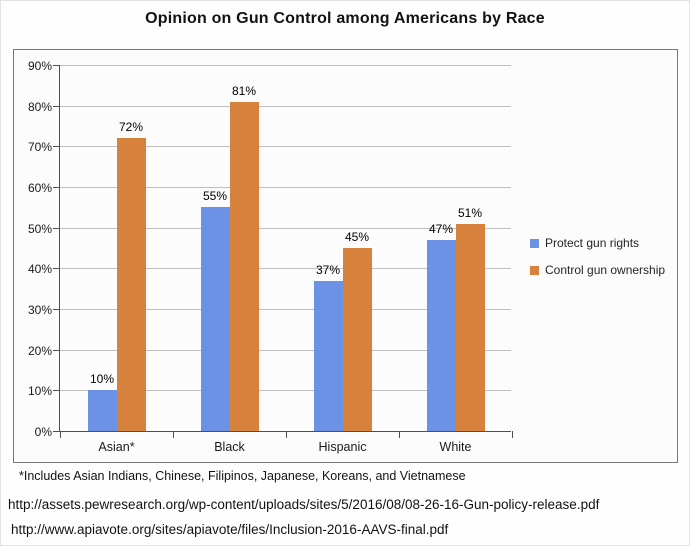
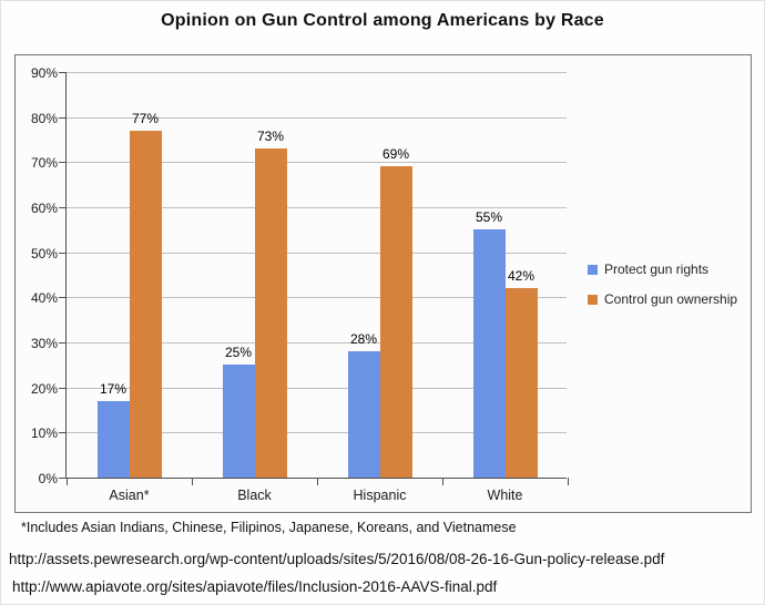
Protect gun rights/Asian*: 10% -> 17%
Control gun ownership/Asian*: 72% -> 77%
Protect gun rights/Black: 55% -> 25%
Control gun ownership/Black: 81% -> 73%
Protect gun rights/Hispanic: 37% -> 28%
Control gun ownership/Hispanic: 45% -> 69%
Protect gun rights/White: 47% -> 55%
Control gun ownership/White: 51% -> 42%
